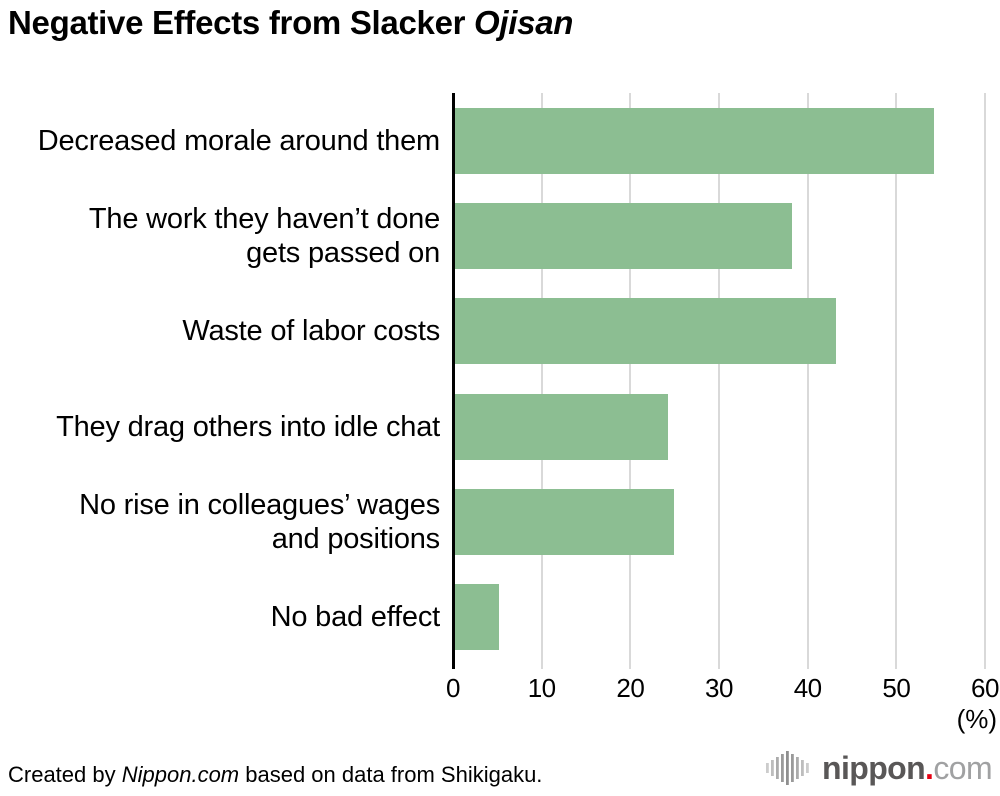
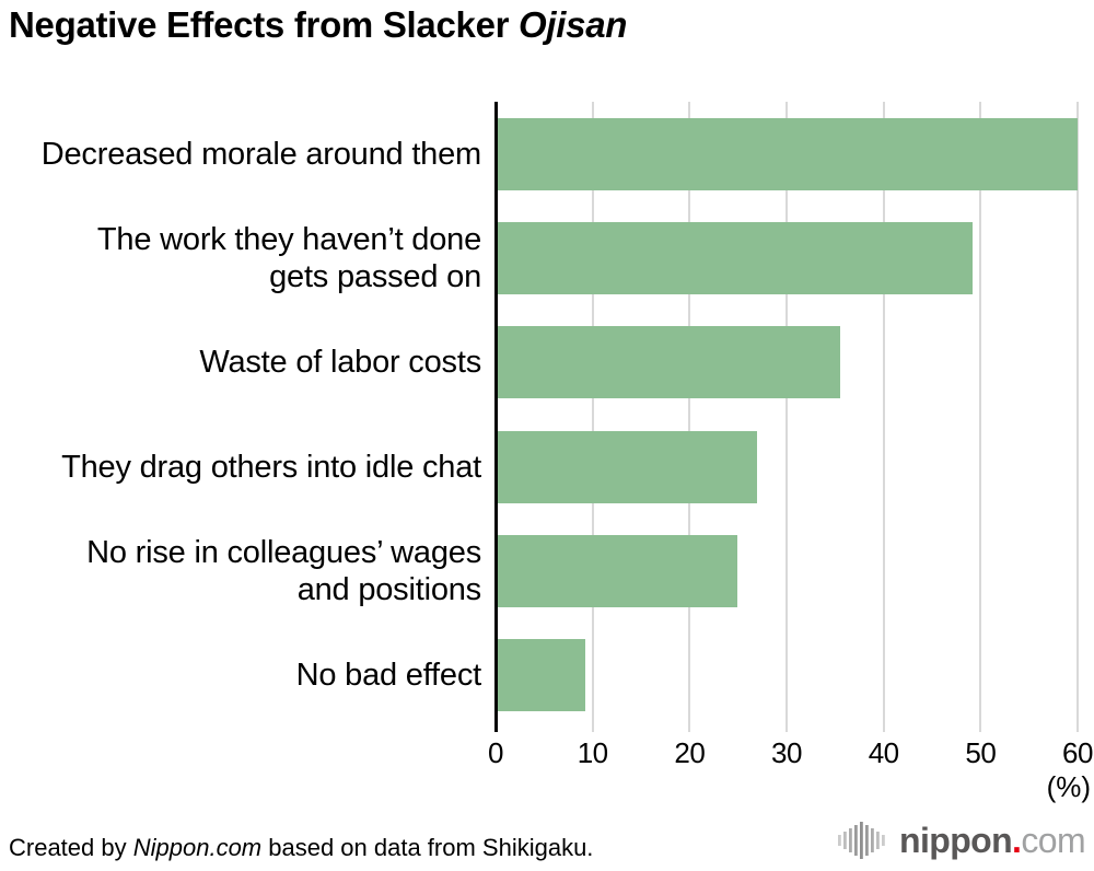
Decreased morale around them: 54 -> 60
The work they haven’t done gets passed on: 38 -> 49
Waste of labor costs: 43 -> 35
They drag others into idle chat: 24 -> 27
No bad effect: 5 -> 9
